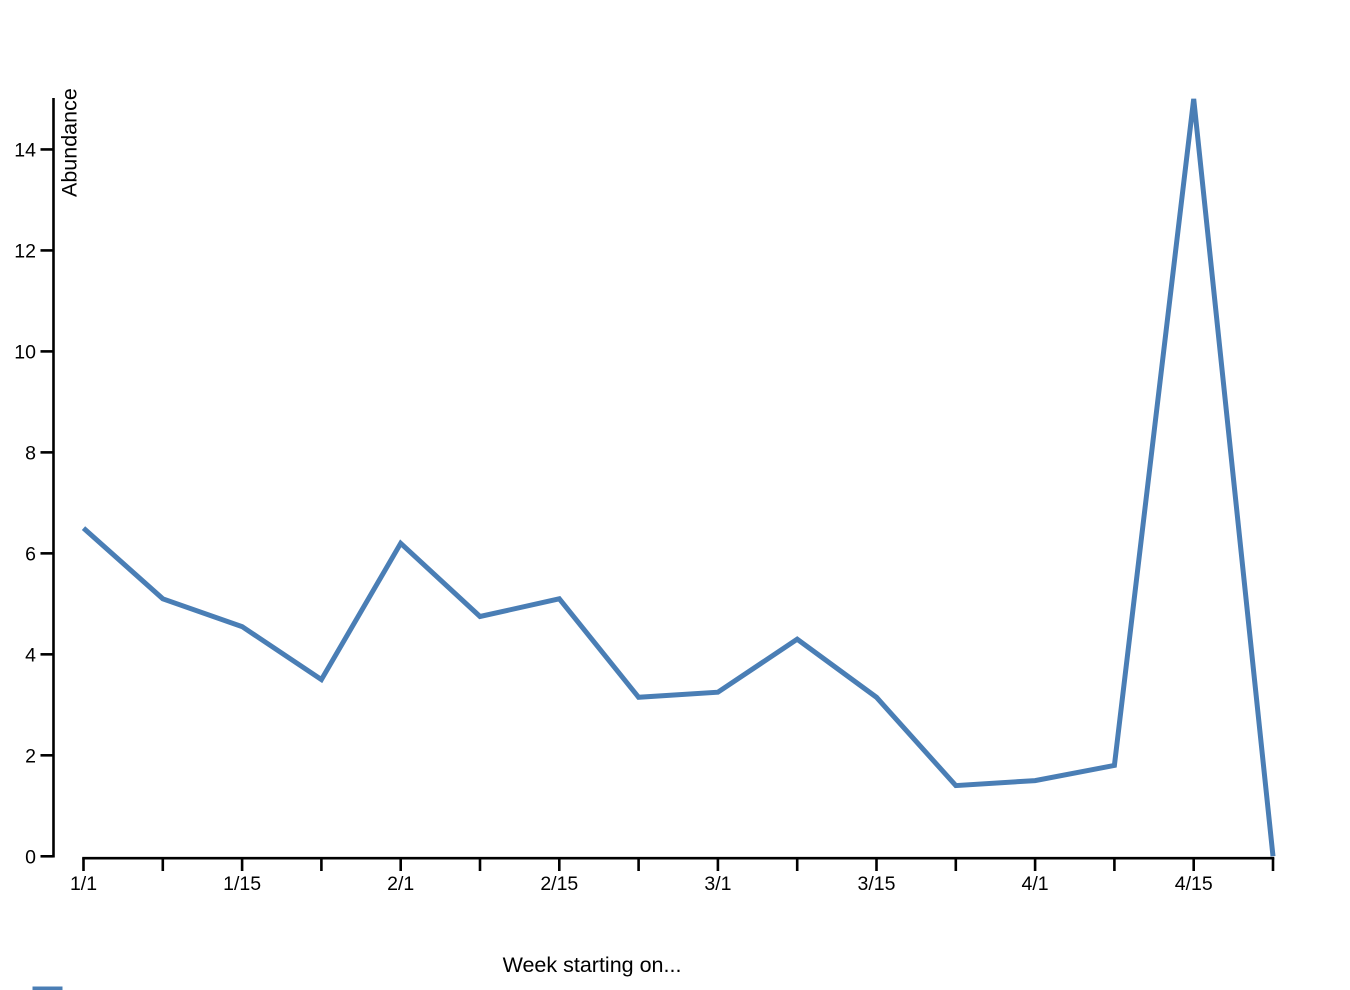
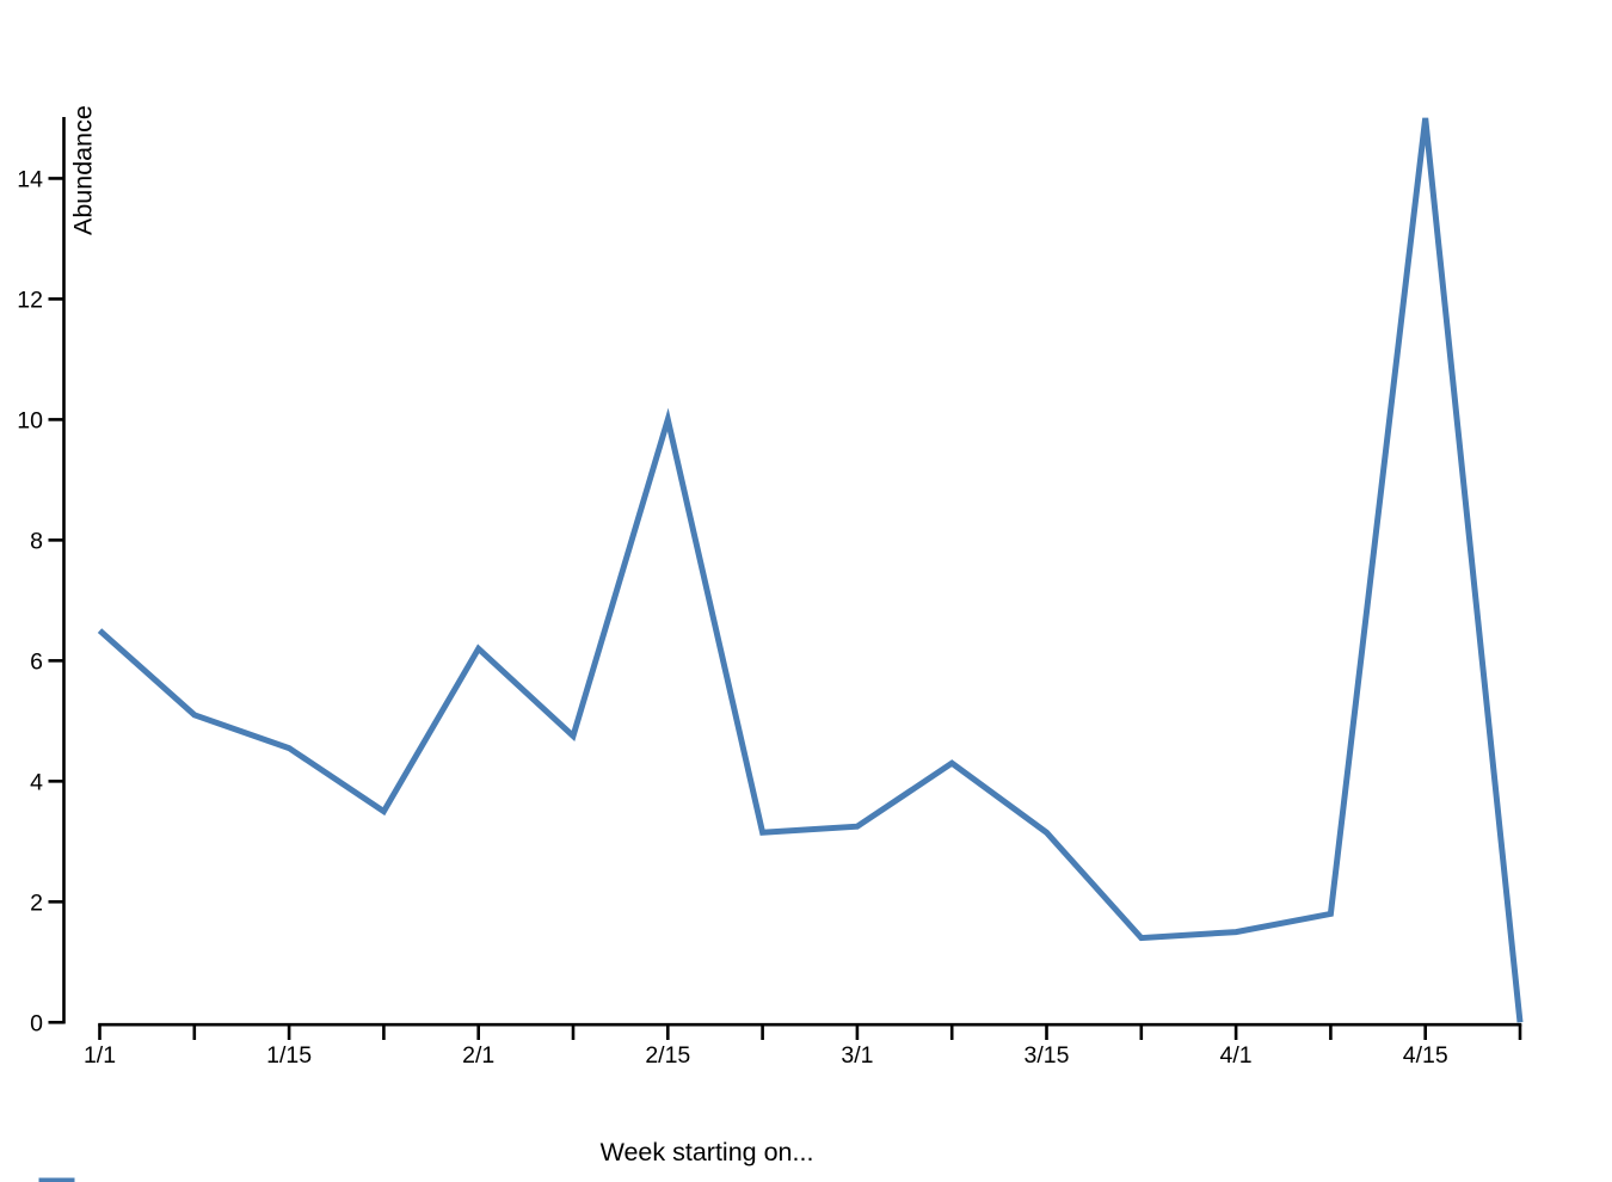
2/15: 5.1 -> 10.0
